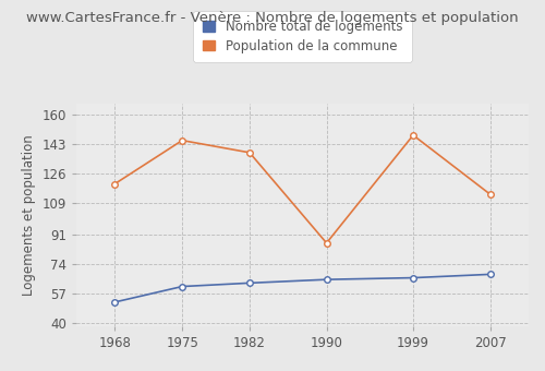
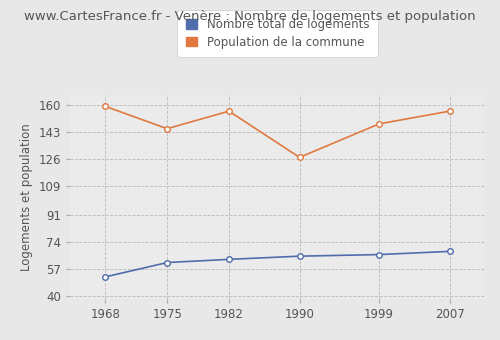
Population de la commune/1968: 120 -> 159
Population de la commune/1982: 138 -> 156
Population de la commune/1990: 86 -> 127
Population de la commune/2007: 114 -> 156
